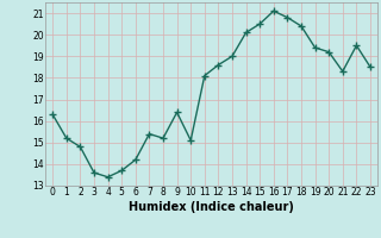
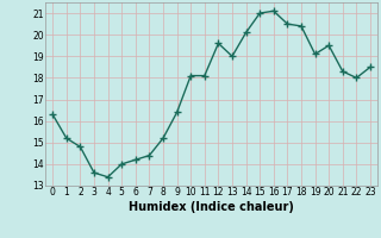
5: 13.7 -> 14.0
7: 15.4 -> 14.4
10: 15.1 -> 18.1
12: 18.6 -> 19.6
15: 20.5 -> 21.0
17: 20.8 -> 20.5
19: 19.4 -> 19.1
20: 19.2 -> 19.5
22: 19.5 -> 18.0
